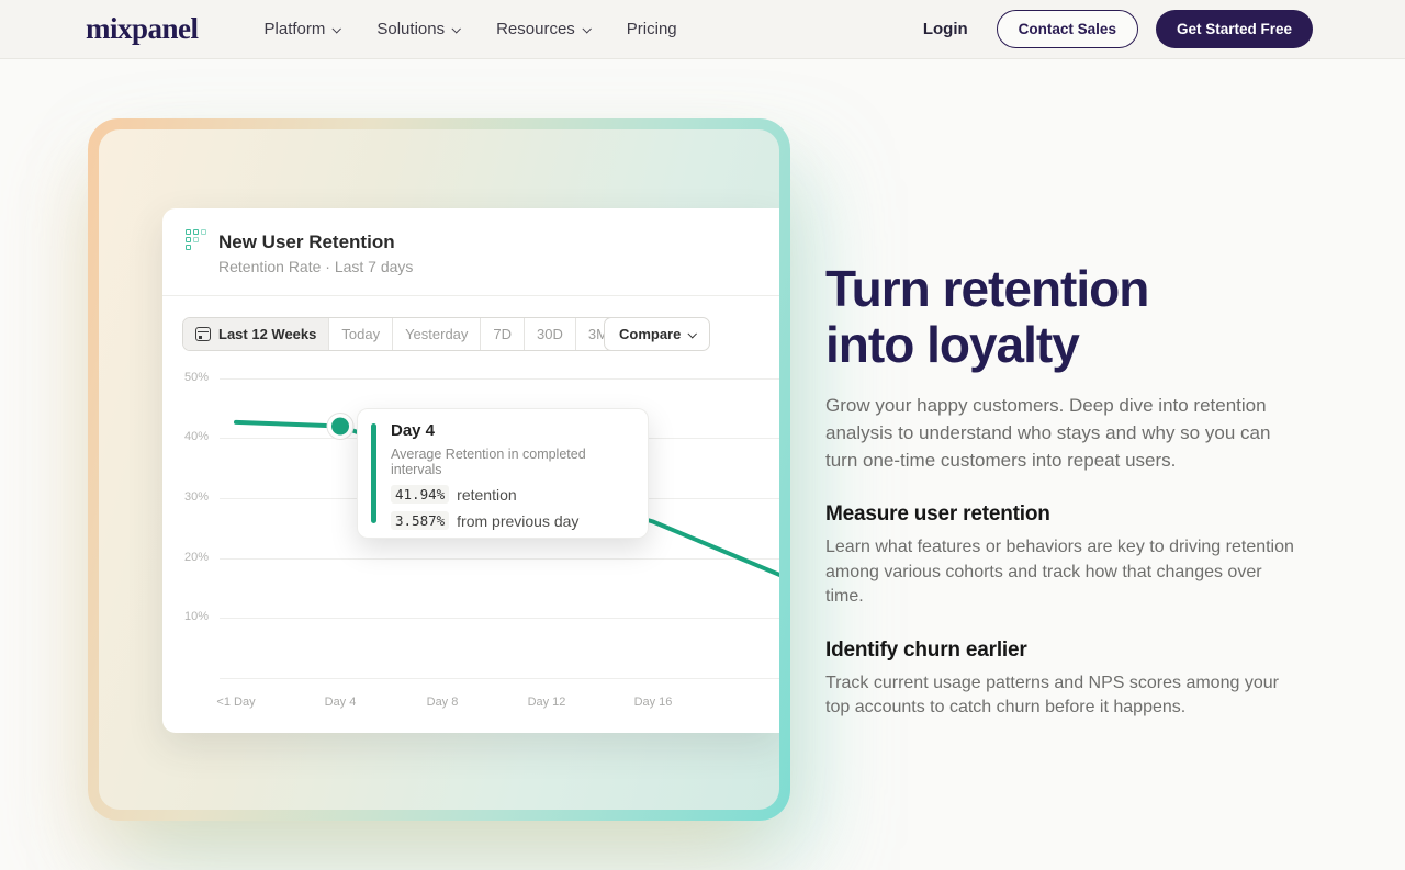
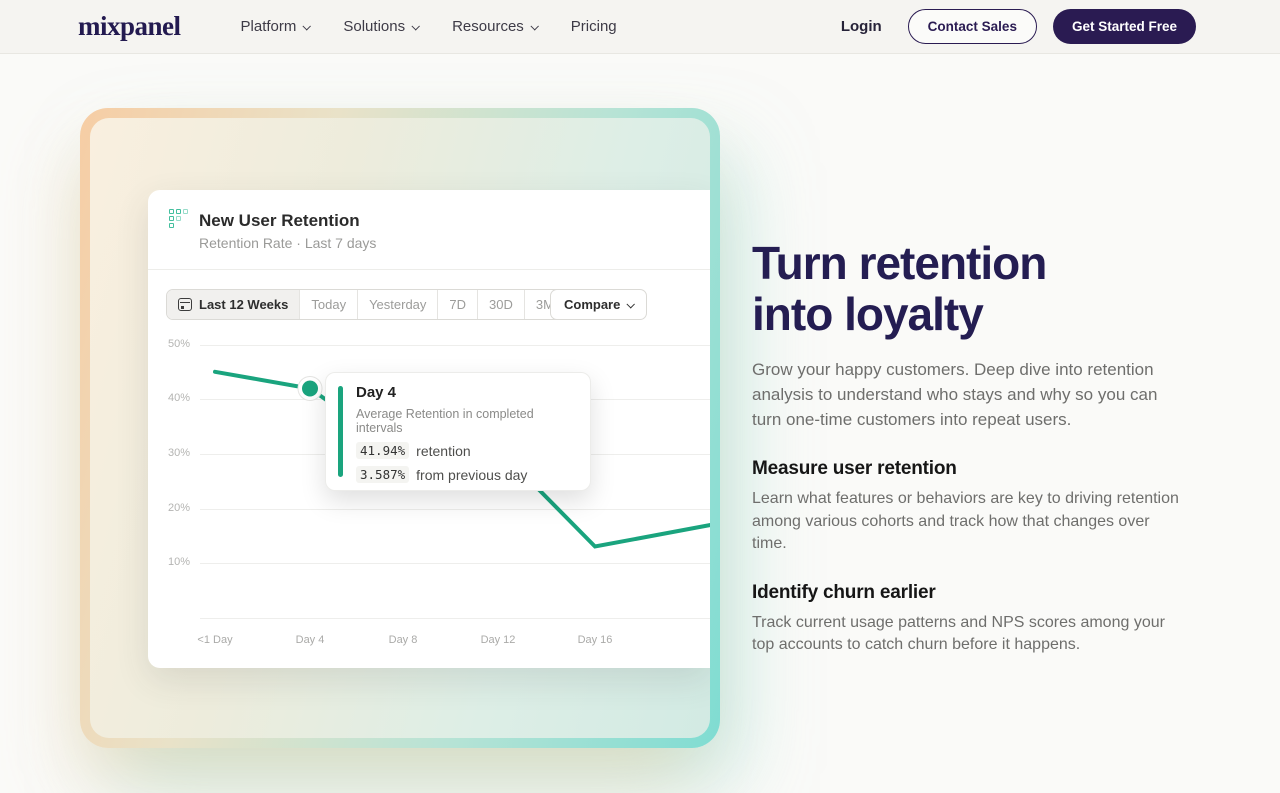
<1 Day: 43% -> 45%
Day 8: 36% -> 30%
Day 16: 26% -> 13%
